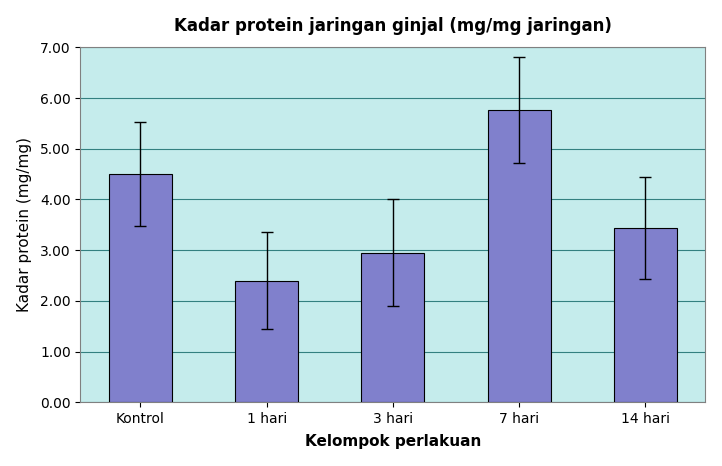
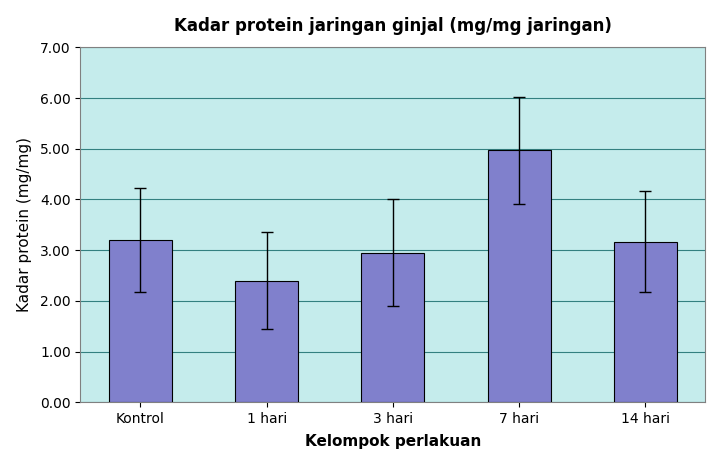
Kontrol: 4.50 -> 3.20
7 hari: 5.76 -> 4.97
14 hari: 3.44 -> 3.17
